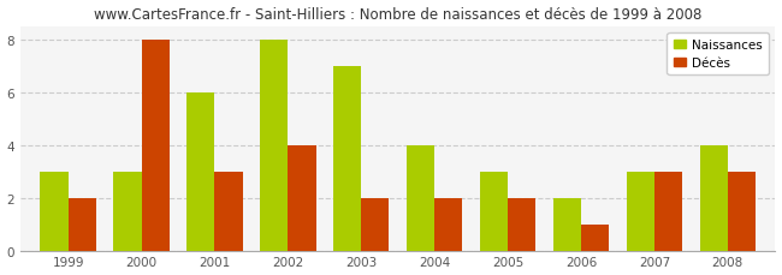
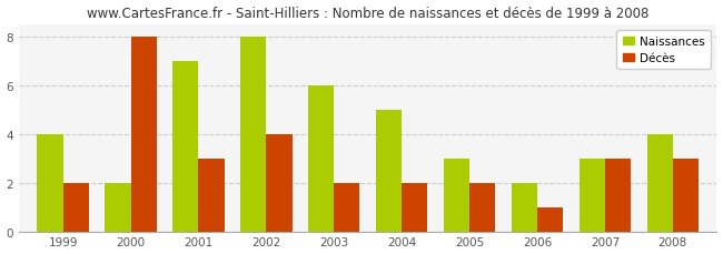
Naissances/1999: 3 -> 4
Naissances/2000: 3 -> 2
Naissances/2001: 6 -> 7
Naissances/2003: 7 -> 6
Naissances/2004: 4 -> 5
